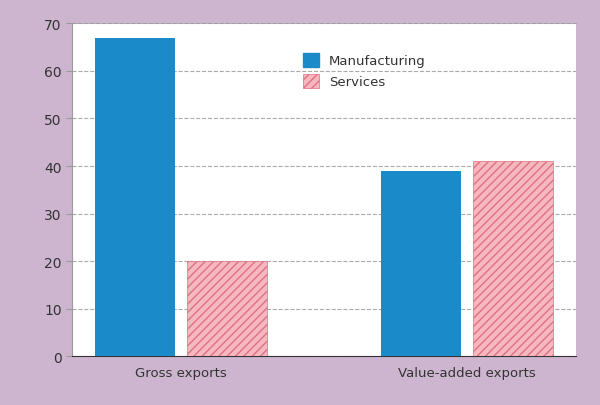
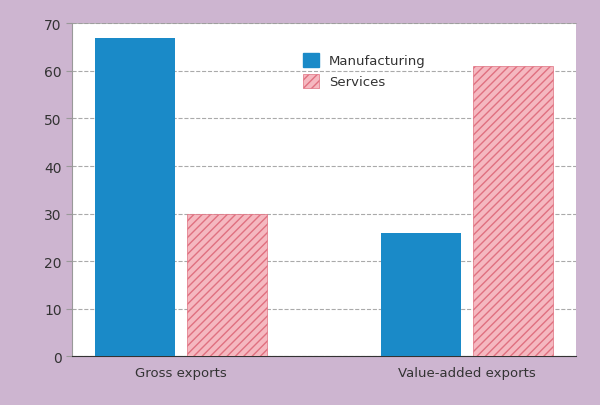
Services/Gross exports: 20 -> 30
Manufacturing/Value-added exports: 39 -> 26
Services/Value-added exports: 41 -> 61
